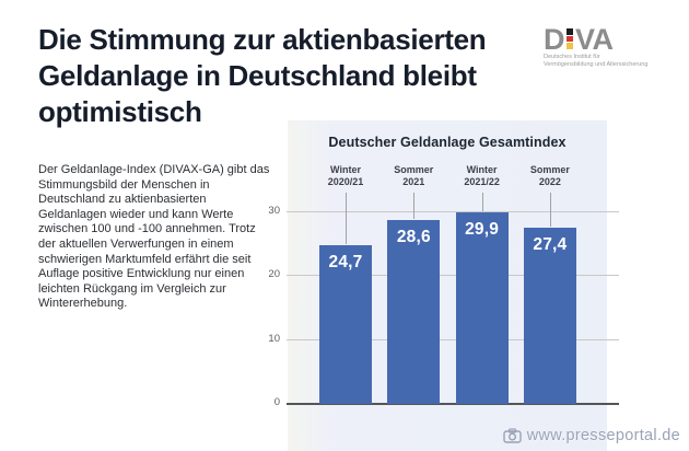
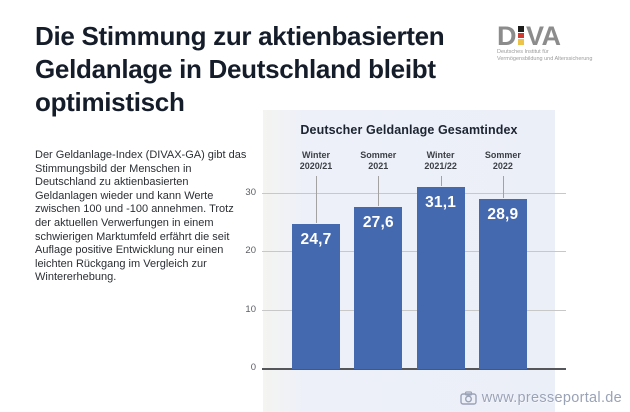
Sommer 2021: 28,6 -> 27,6
Winter 2021/22: 29,9 -> 31,1
Sommer 2022: 27,4 -> 28,9
